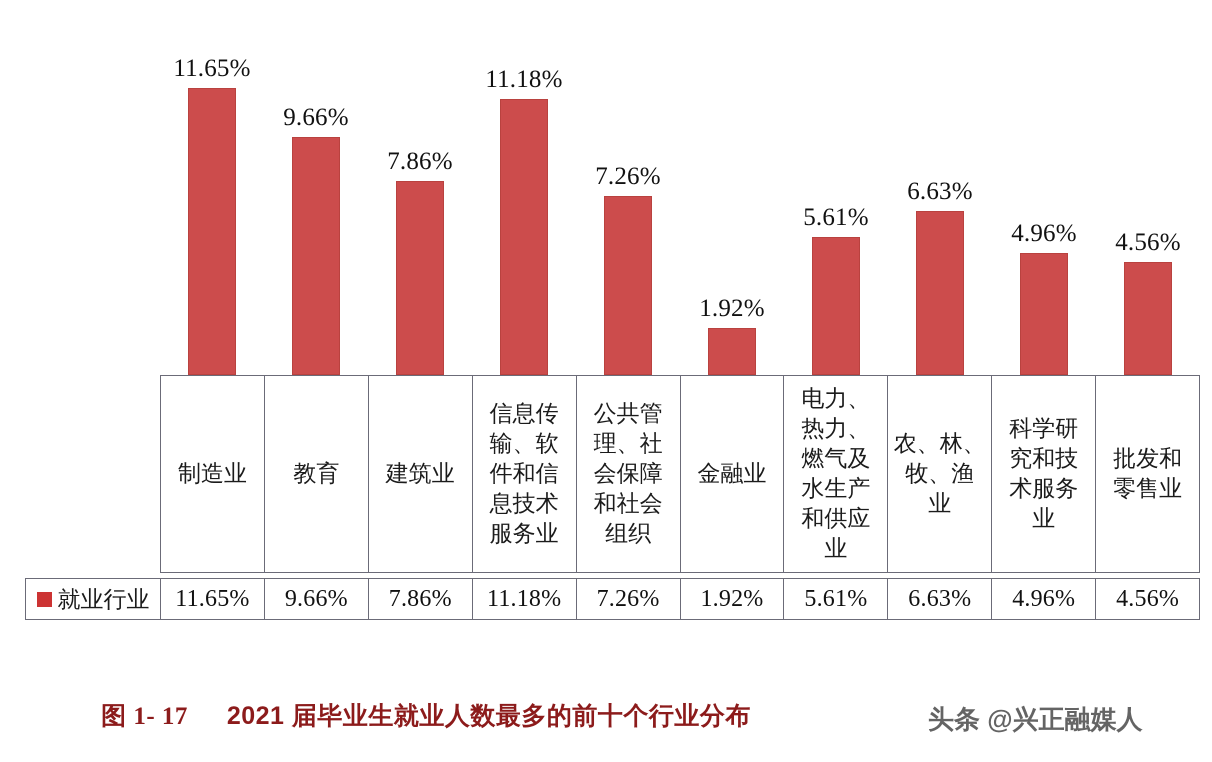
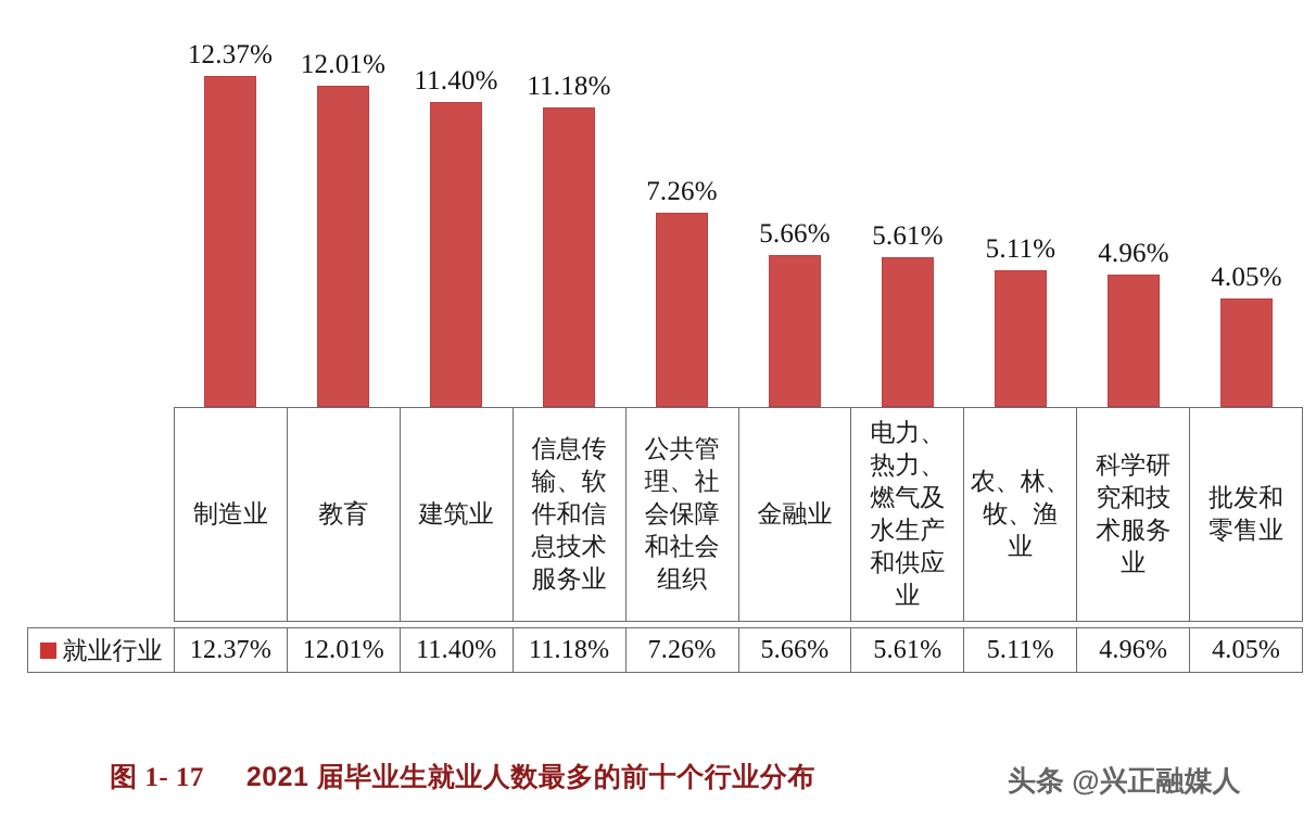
制造业: 11.65% -> 12.37%
教育: 9.66% -> 12.01%
建筑业: 7.86% -> 11.40%
金融业: 1.92% -> 5.66%
农、林、牧、渔业: 6.63% -> 5.11%
批发和零售业: 4.56% -> 4.05%
